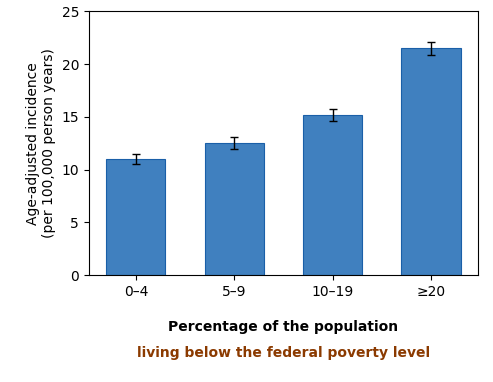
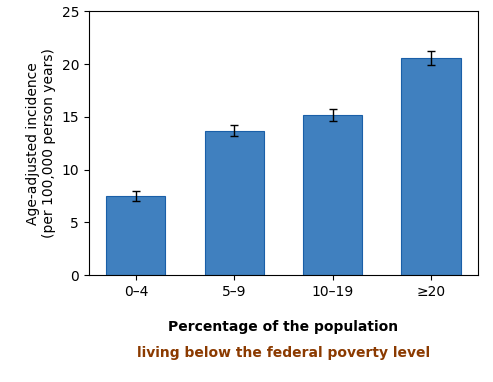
0–4: 11.0 -> 7.5
5–9: 12.5 -> 13.7
≥20: 21.5 -> 20.6
